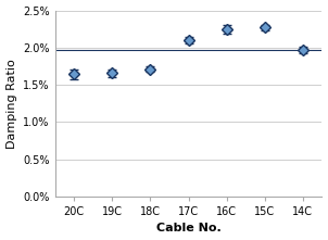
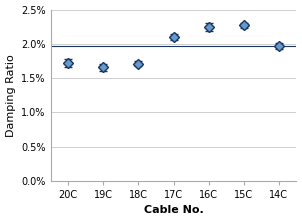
20C: 1.64% -> 1.72%
